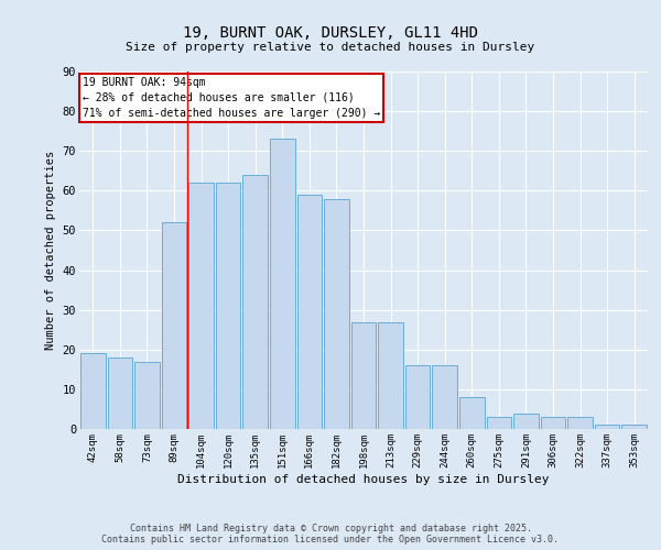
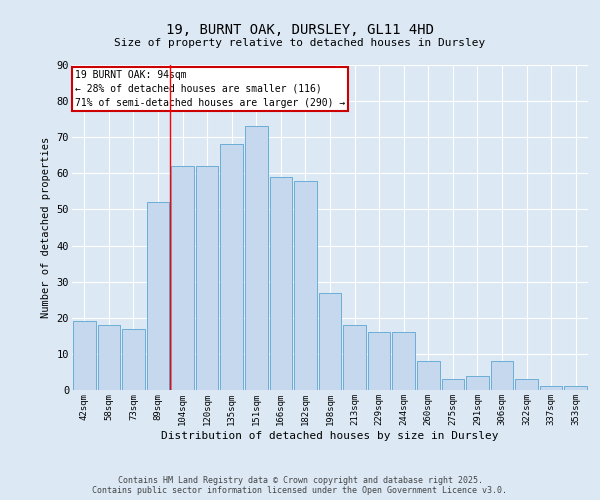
135sqm: 64 -> 68
213sqm: 27 -> 18
306sqm: 3 -> 8
